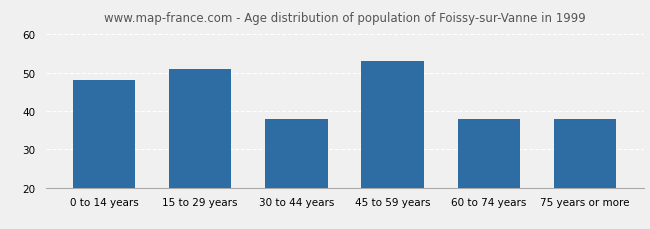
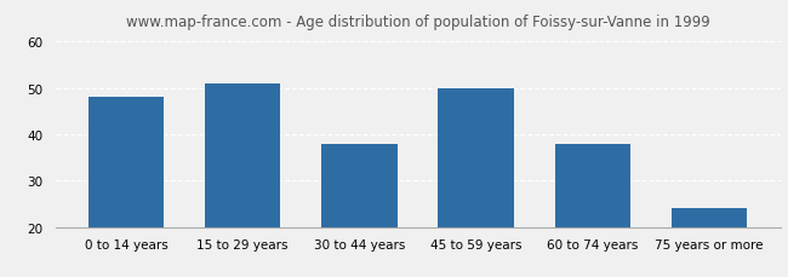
45 to 59 years: 53 -> 50
75 years or more: 38 -> 24
